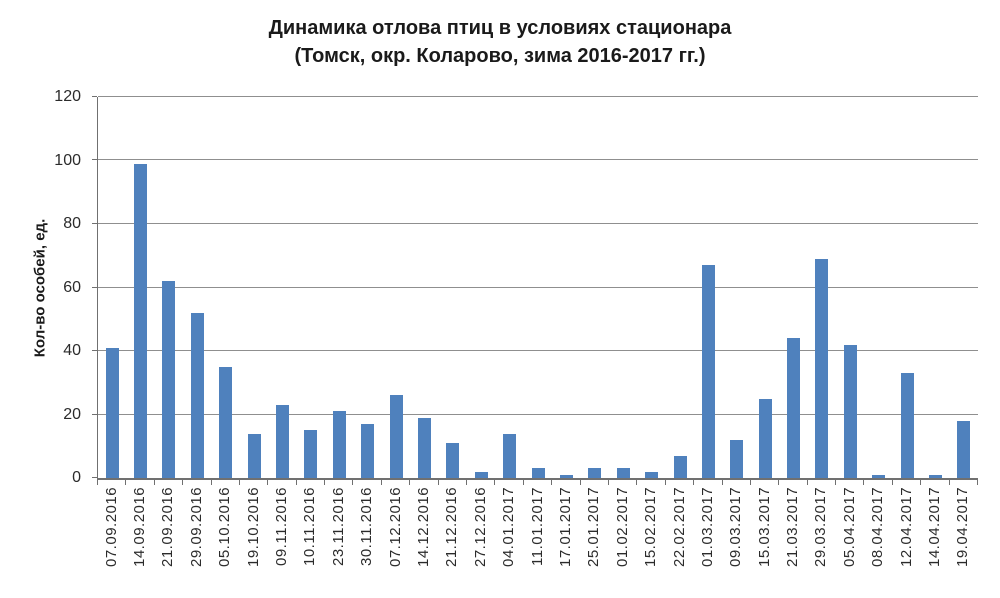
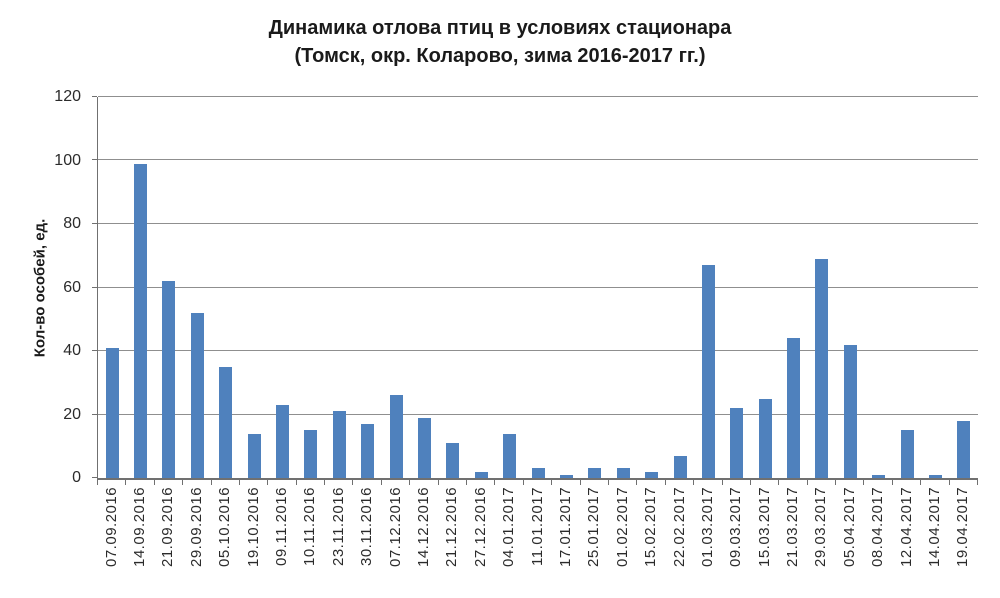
09.03.2017: 12 -> 22
12.04.2017: 33 -> 15
